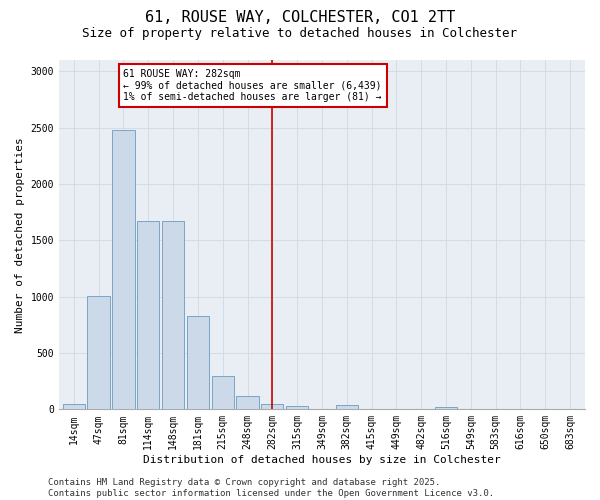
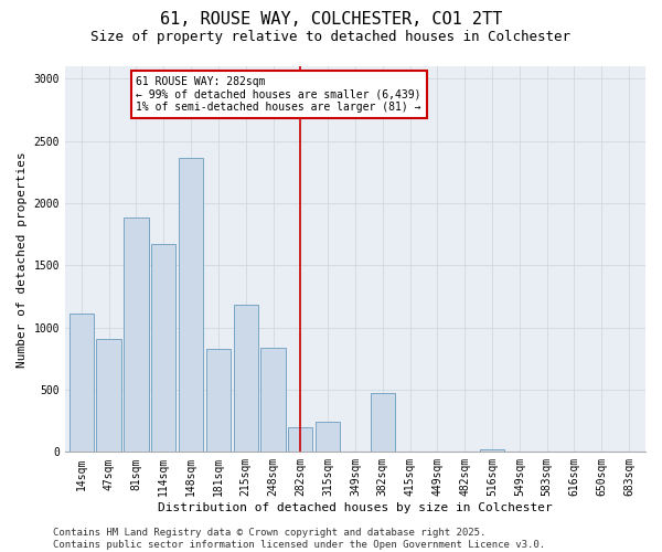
14sqm: 50 -> 1110
47sqm: 1000 -> 910
81sqm: 2480 -> 1880
148sqm: 1670 -> 2360
215sqm: 300 -> 1180
248sqm: 120 -> 840
282sqm: 50 -> 200
315sqm: 30 -> 240
382sqm: 40 -> 470
